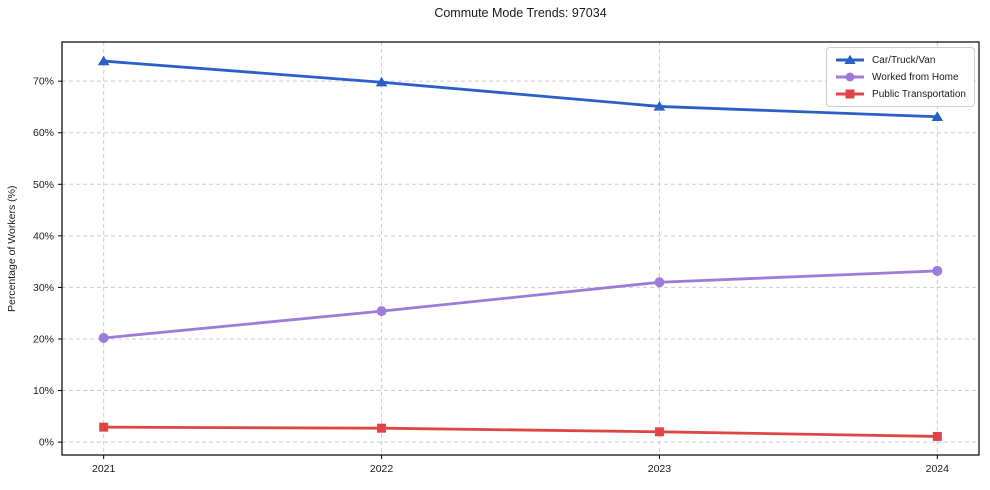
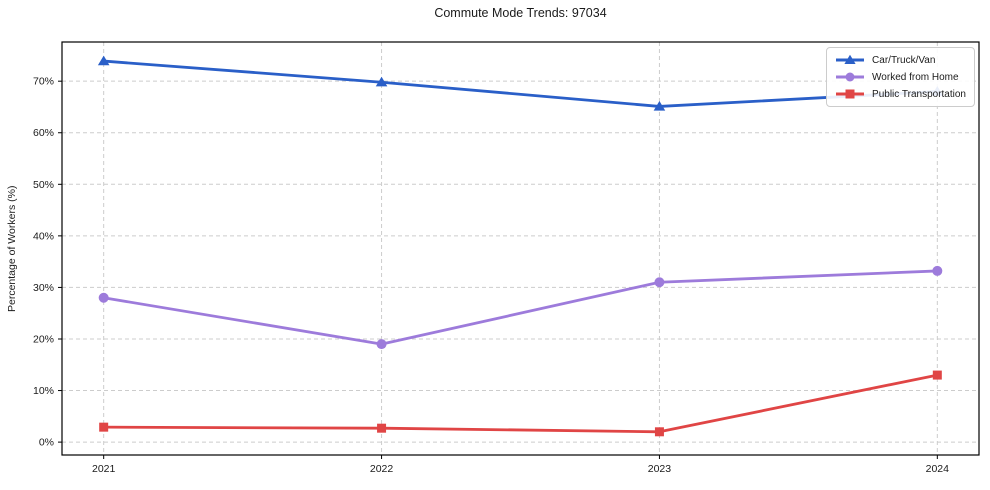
Worked from Home/2021: 20% -> 28%
Worked from Home/2022: 25% -> 19%
Car/Truck/Van/2024: 63% -> 68%
Public Transportation/2024: 1% -> 13%
